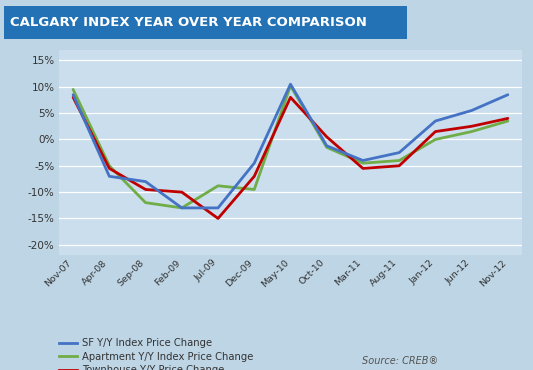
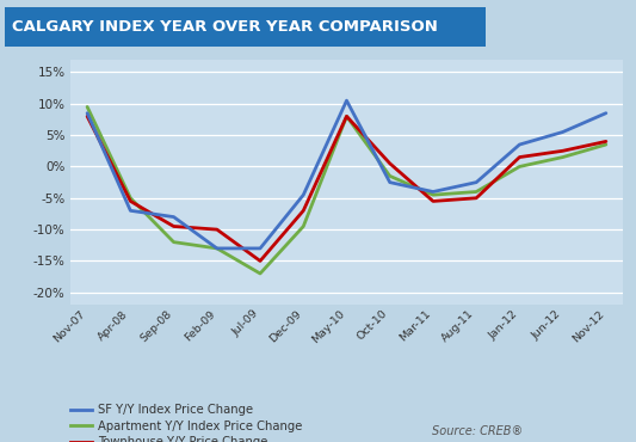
Apartment Y/Y Index Price Change/Jul-09: -8.8% -> -17.0%
Apartment Y/Y Index Price Change/May-10: 10.2% -> 8.0%
SF Y/Y Index Price Change/Oct-10: -1.2% -> -2.5%
